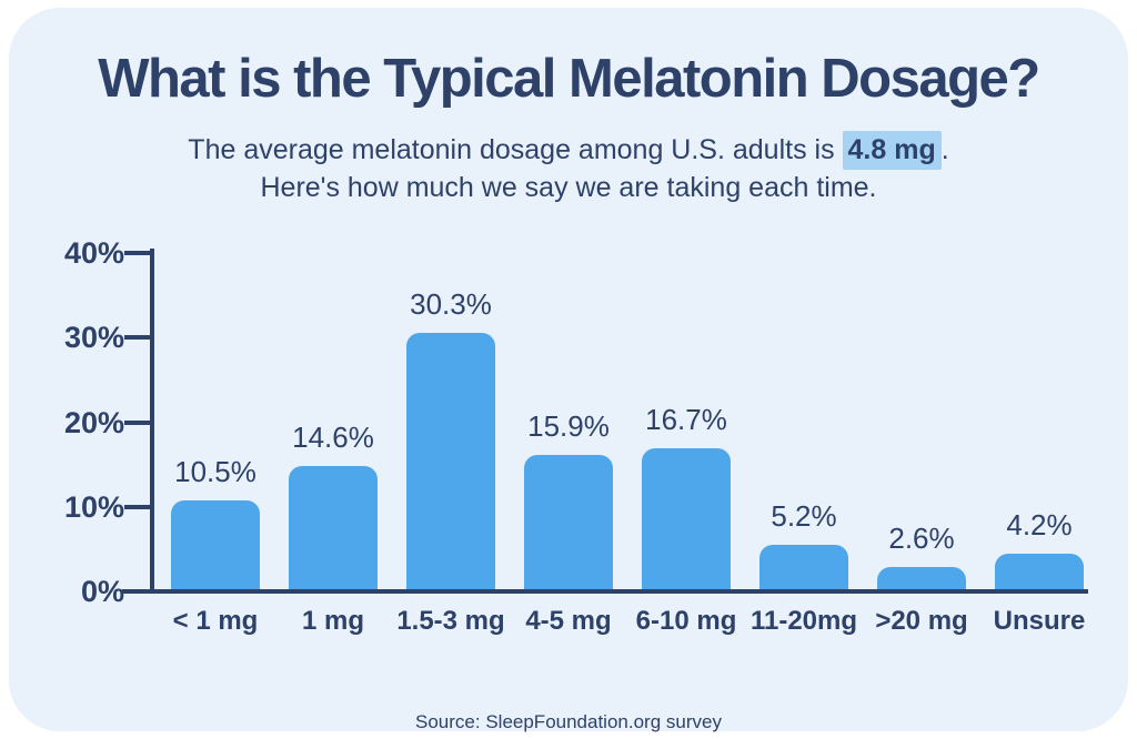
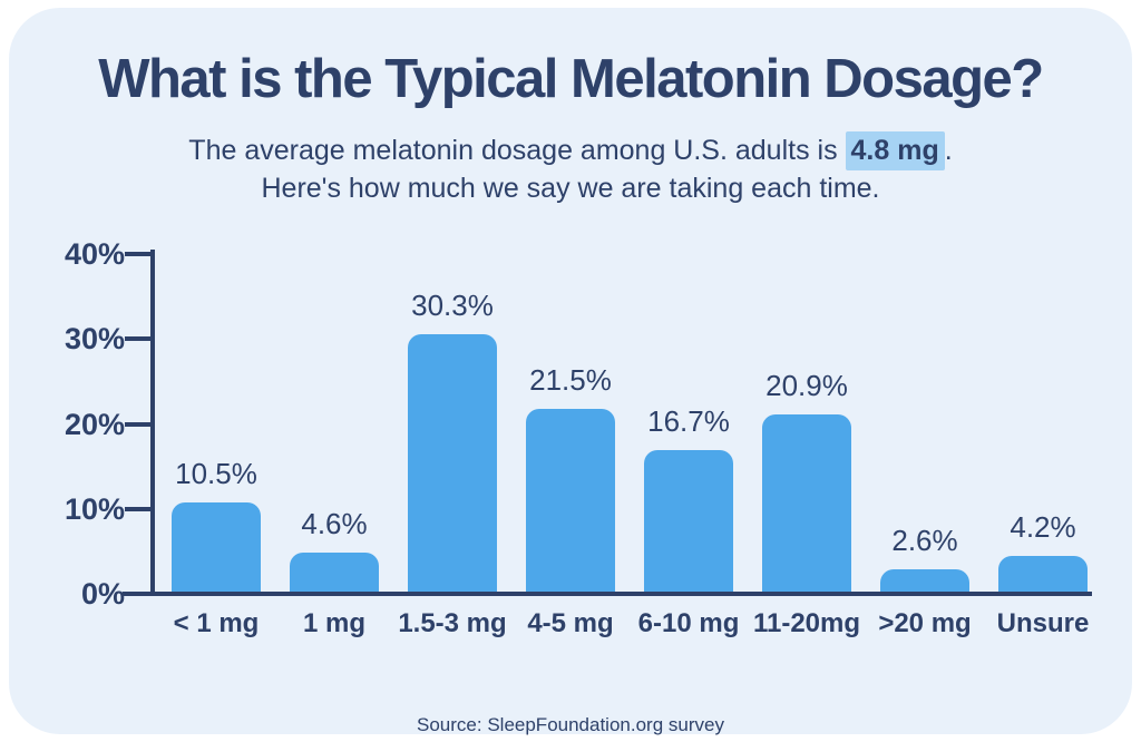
1 mg: 14.6% -> 4.6%
4-5 mg: 15.9% -> 21.5%
11-20mg: 5.2% -> 20.9%
